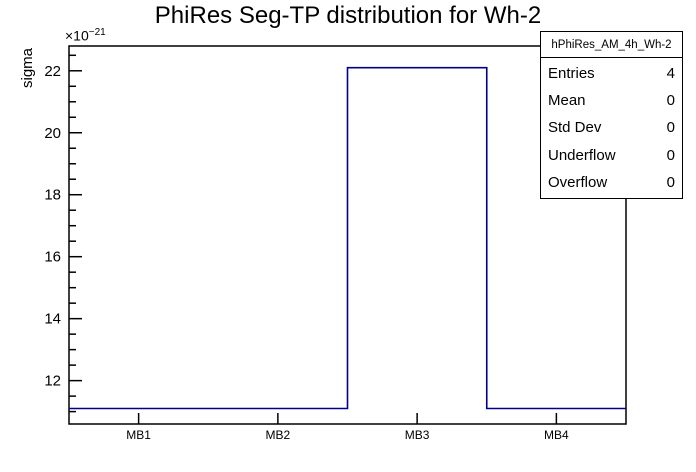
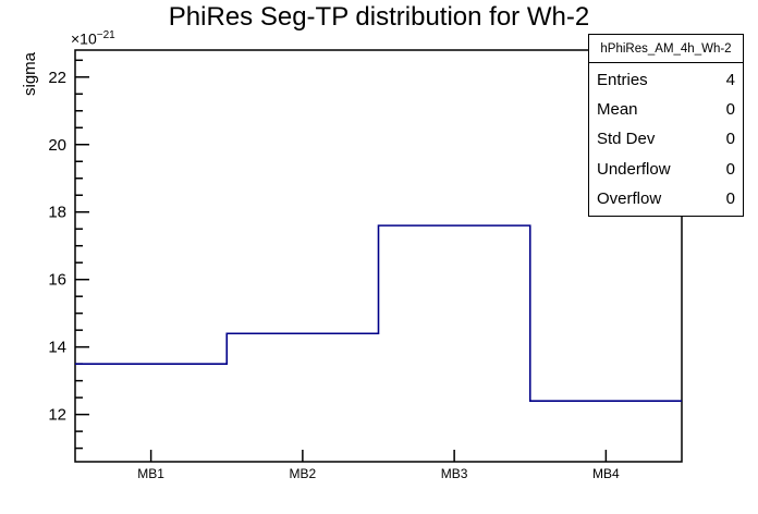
MB1: 11.1 -> 13.5
MB2: 11.1 -> 14.4
MB3: 22.1 -> 17.6
MB4: 11.1 -> 12.4
